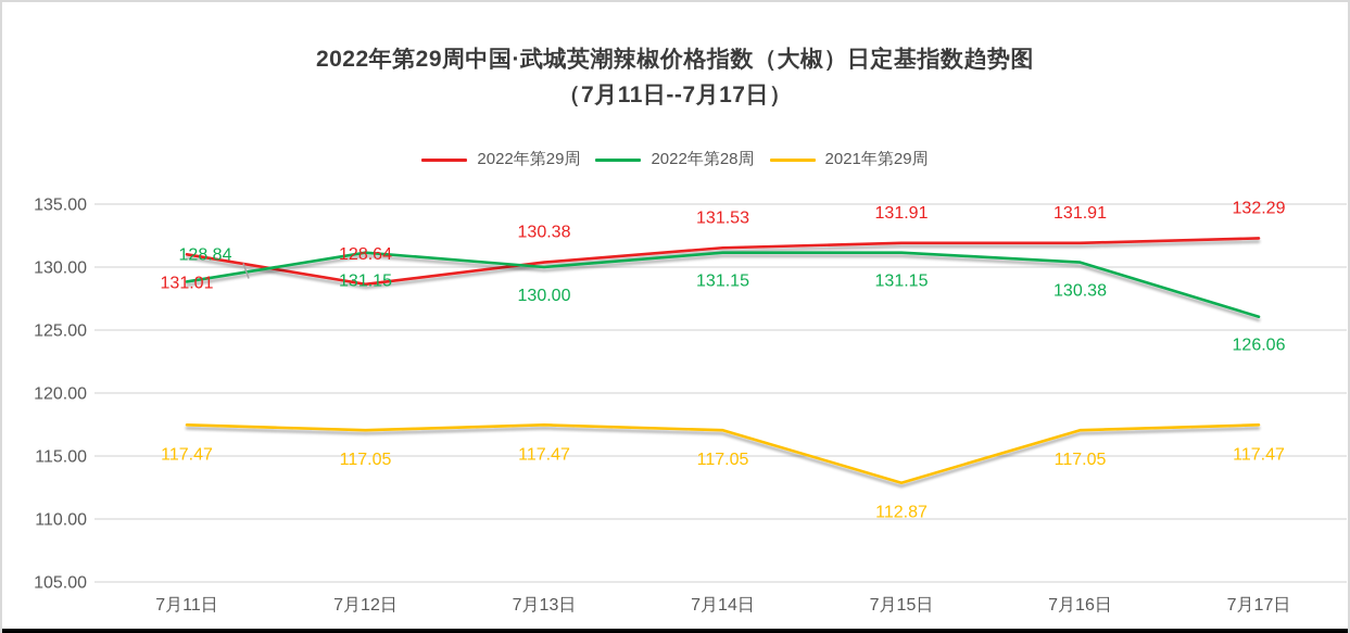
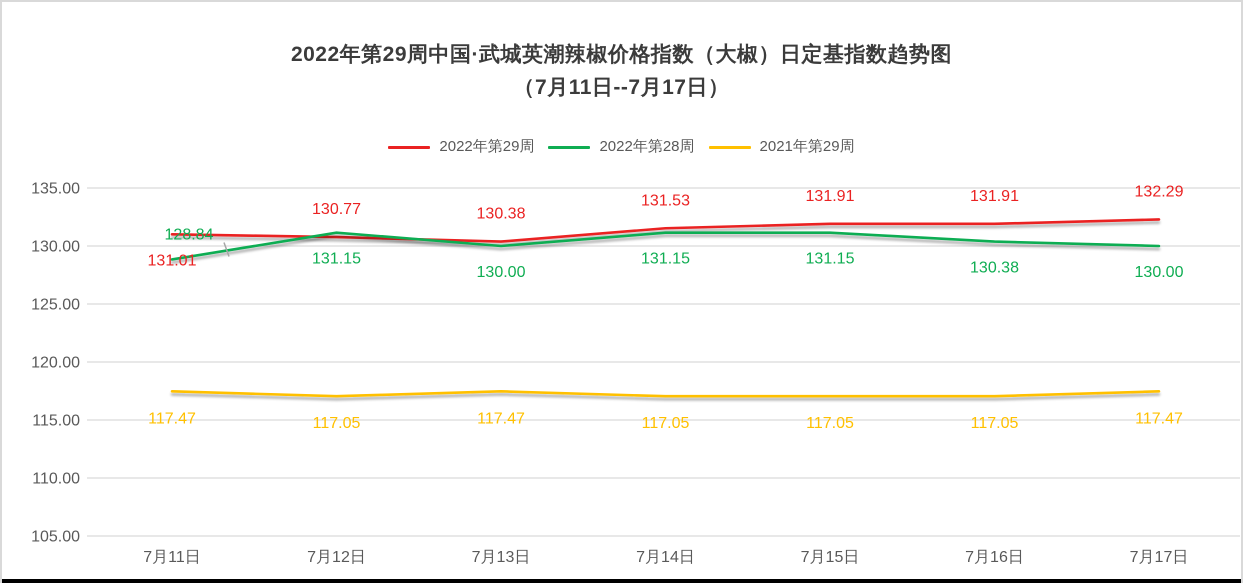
2022年第29周/7月12日: 128.64 -> 130.77
2021年第29周/7月15日: 112.87 -> 117.05
2022年第28周/7月17日: 126.06 -> 130.00
